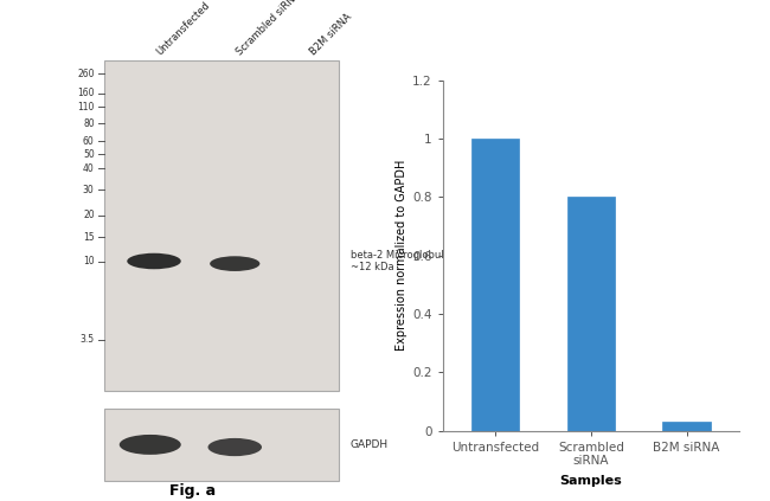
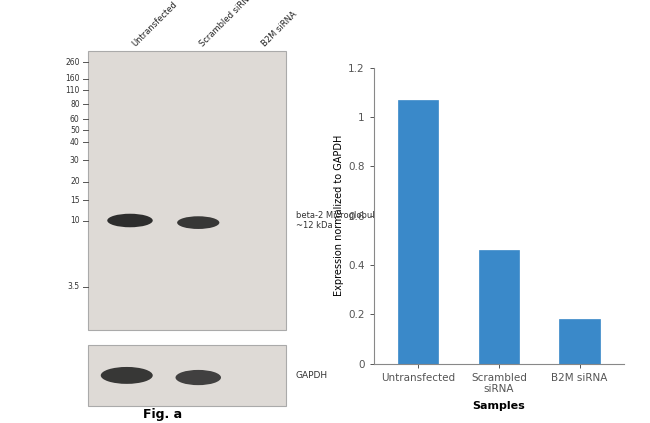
Untransfected: 1.00 -> 1.07
Scrambled siRNA: 0.80 -> 0.46
B2M siRNA: 0.03 -> 0.18
